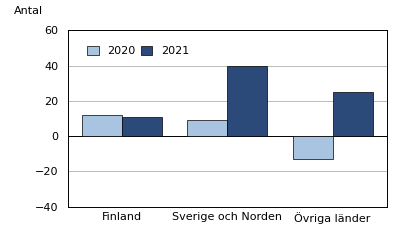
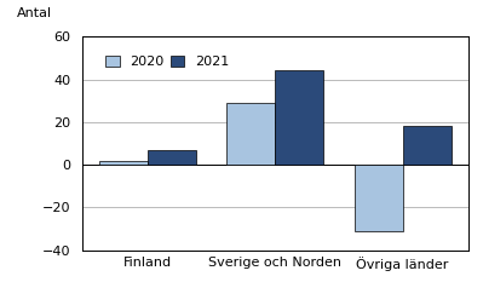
2020/Finland: 12 -> 2
2021/Finland: 11 -> 7
2020/Sverige och Norden: 9 -> 29
2021/Sverige och Norden: 40 -> 44
2020/Övriga länder: -13 -> -31
2021/Övriga länder: 25 -> 18
